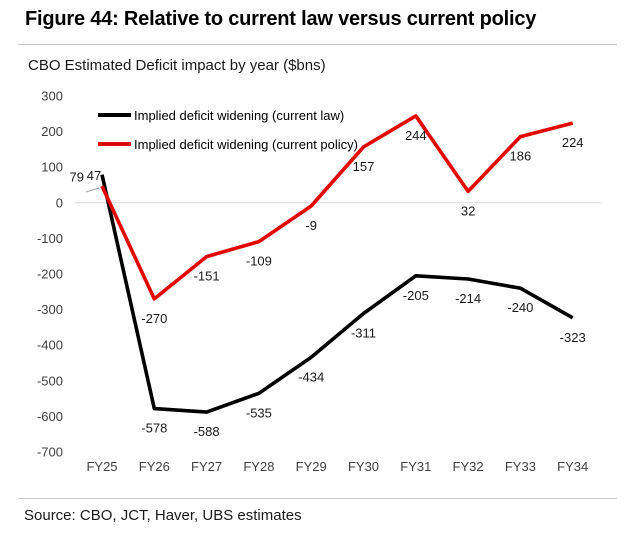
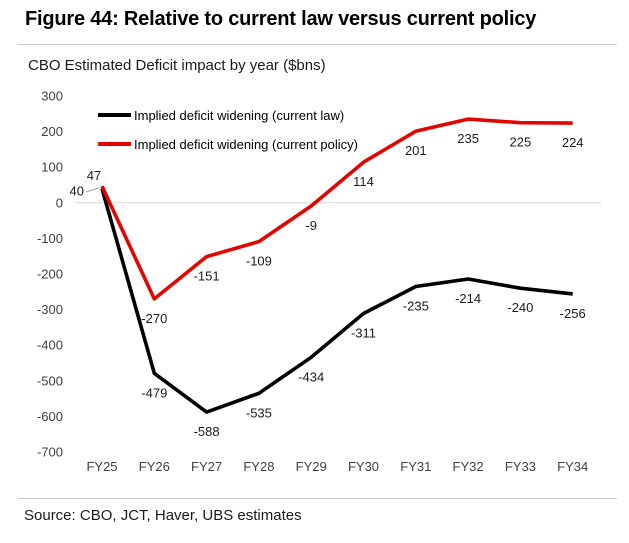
Implied deficit widening (current law)/FY25: 79 -> 40
Implied deficit widening (current law)/FY26: -578 -> -479
Implied deficit widening (current policy)/FY30: 157 -> 114
Implied deficit widening (current law)/FY31: -205 -> -235
Implied deficit widening (current policy)/FY31: 244 -> 201
Implied deficit widening (current policy)/FY32: 32 -> 235
Implied deficit widening (current policy)/FY33: 186 -> 225
Implied deficit widening (current law)/FY34: -323 -> -256
